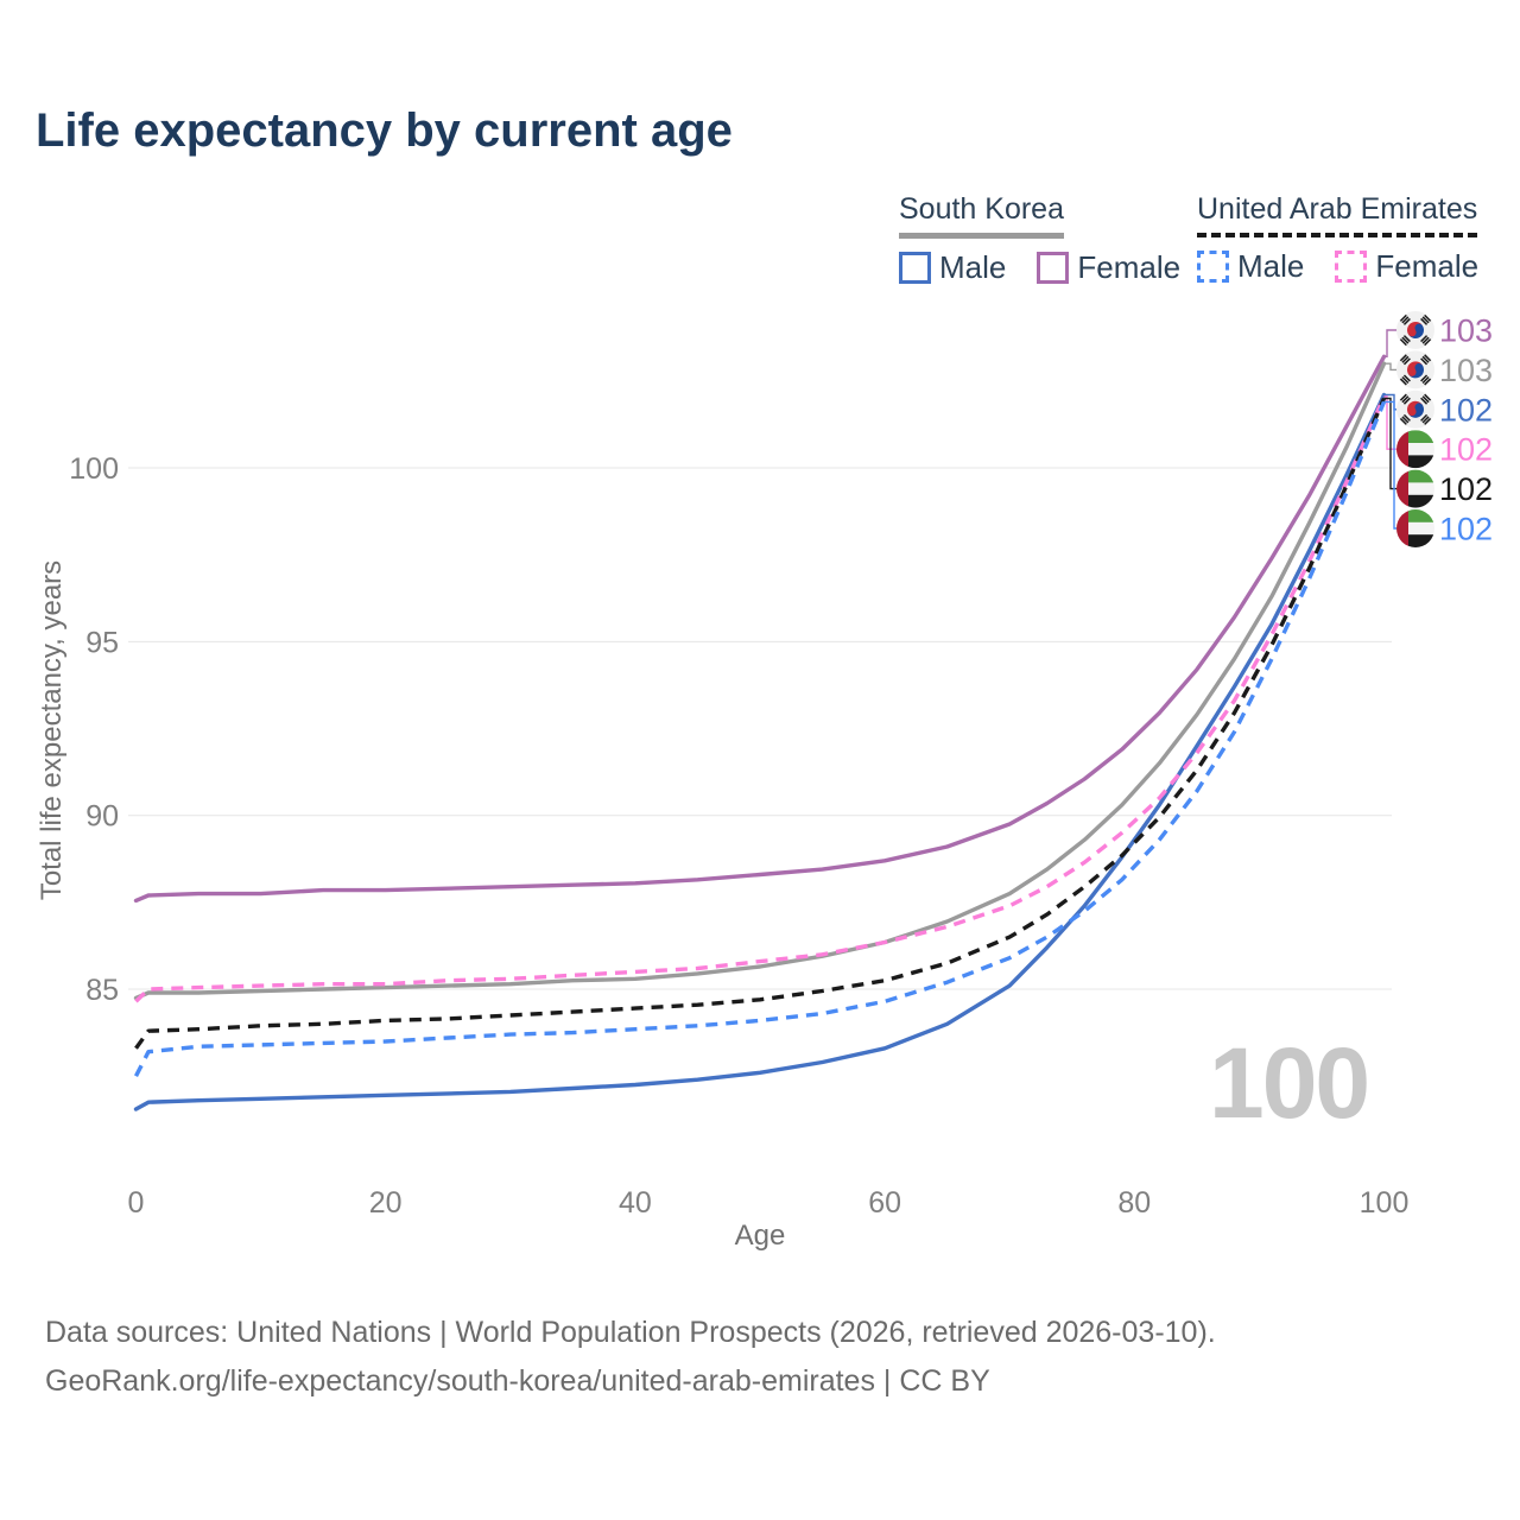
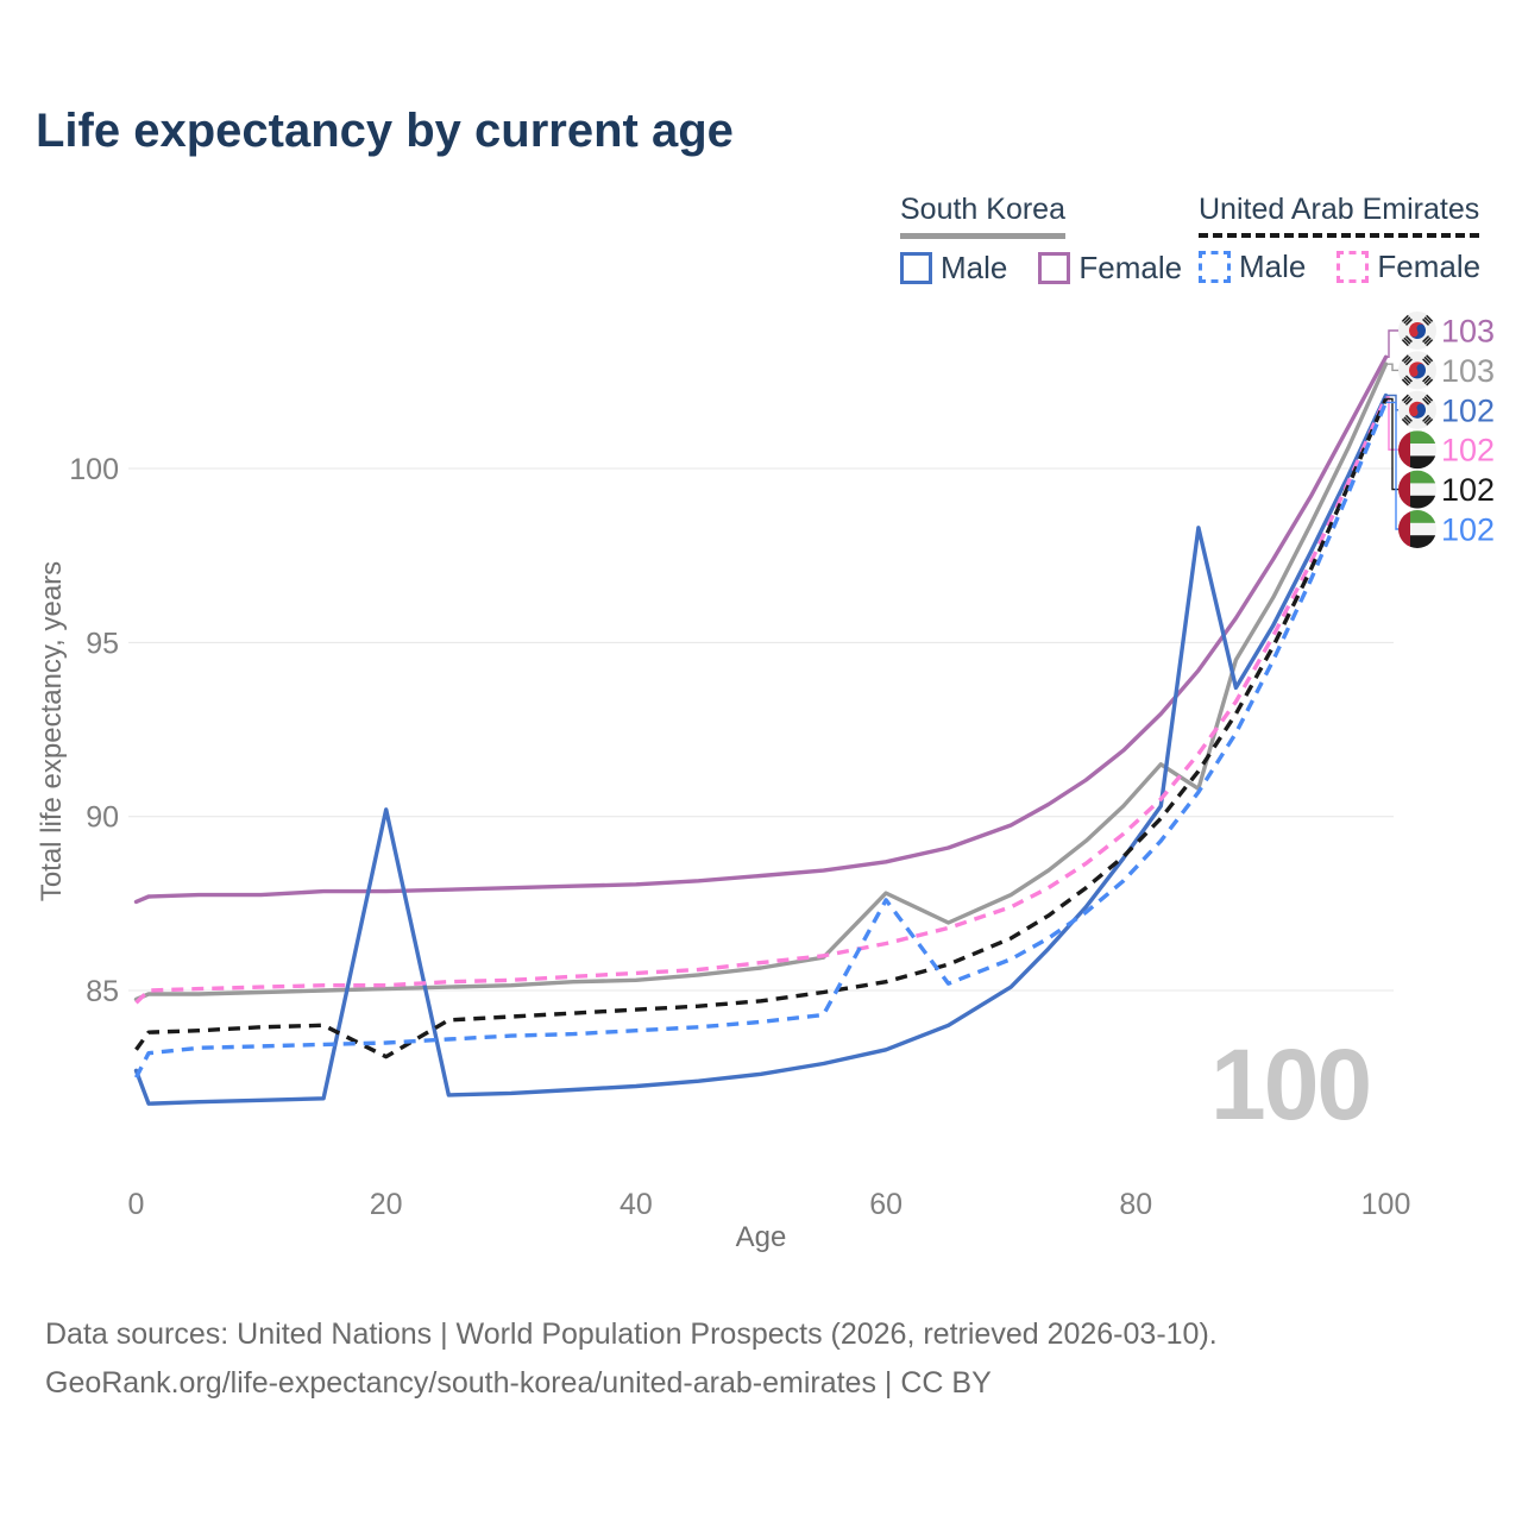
South Korea Male/0: 81.5 -> 82.7
South Korea Male/20: 82.0 -> 90.2
United Arab Emirates/20: 84.1 -> 83.1
South Korea/60: 86.3 -> 87.8
United Arab Emirates Male/60: 84.7 -> 87.6
South Korea/85: 92.9 -> 90.8
South Korea Male/85: 92.0 -> 98.3
